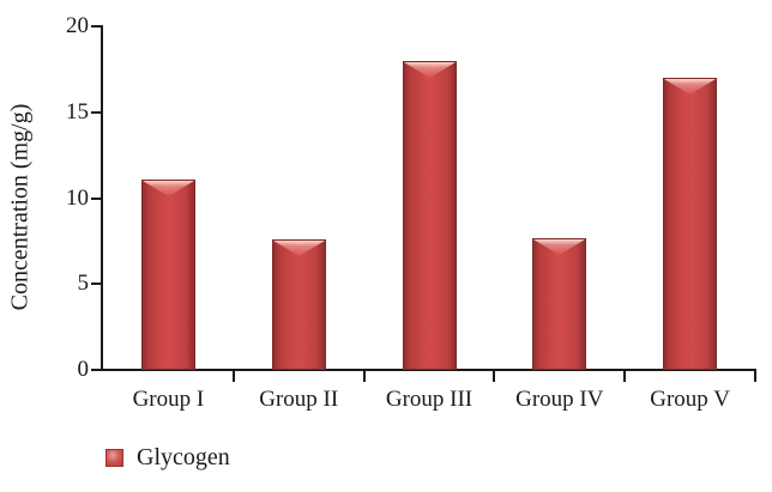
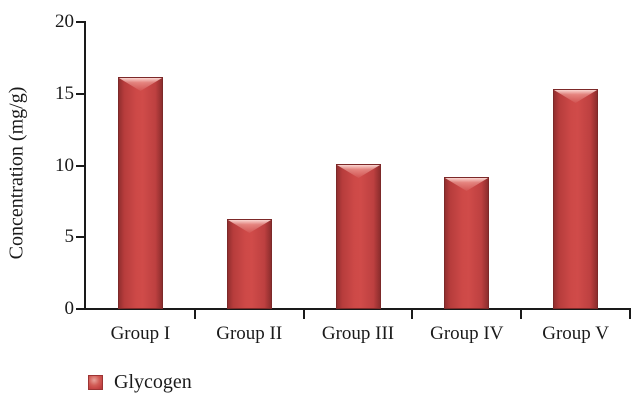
Group I: 11.1 -> 16.2
Group II: 7.6 -> 6.3
Group III: 18.0 -> 10.1
Group IV: 7.7 -> 9.2
Group V: 17.0 -> 15.3
